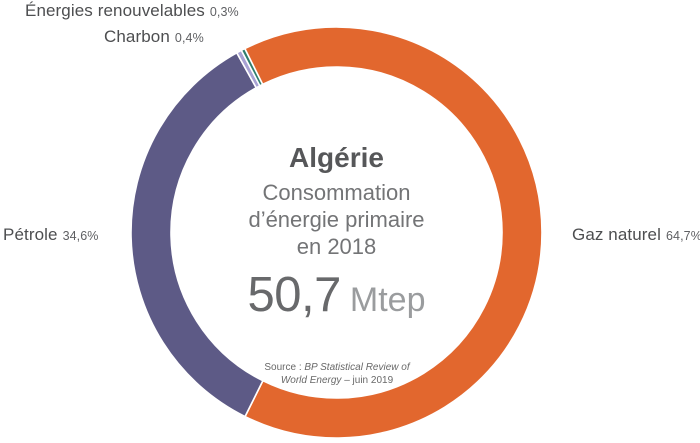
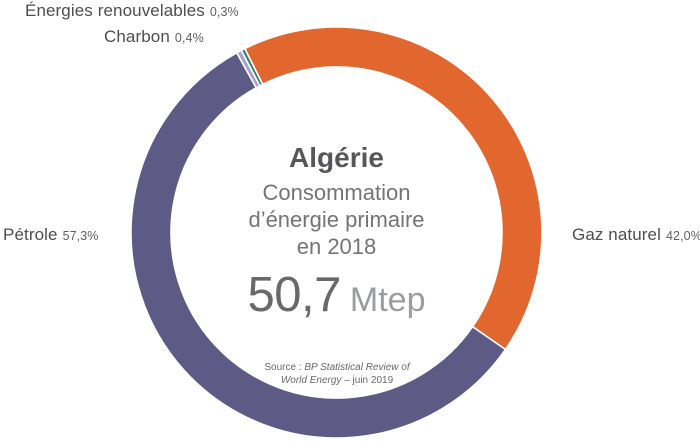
Gaz naturel: 64,7% -> 42,0%
Pétrole: 34,6% -> 57,3%
